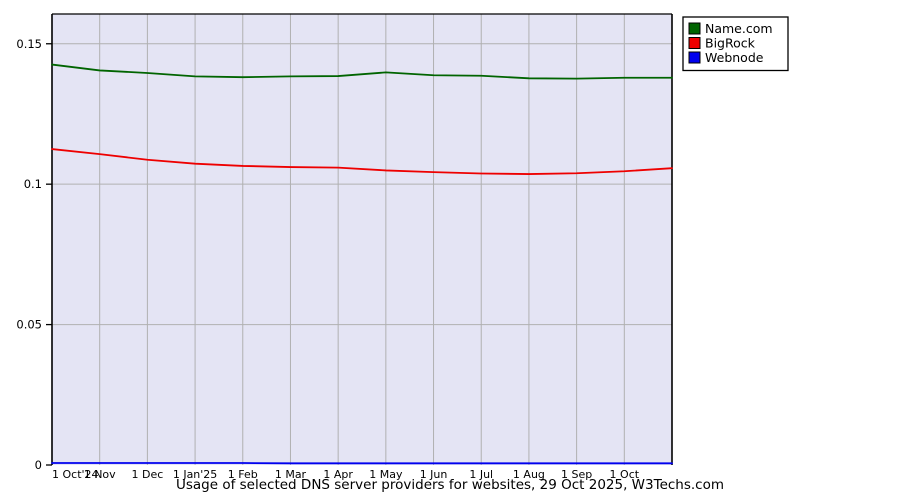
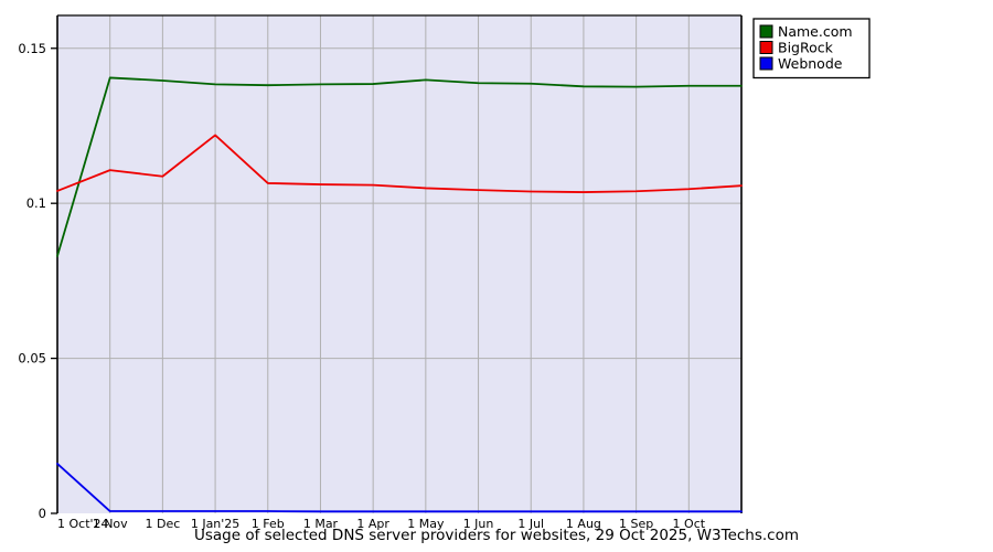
Name.com/1 Oct'24: 0.143 -> 0.083
BigRock/1 Oct'24: 0.113 -> 0.104
Webnode/1 Oct'24: 0.001 -> 0.016
BigRock/1 Jan'25: 0.107 -> 0.122
